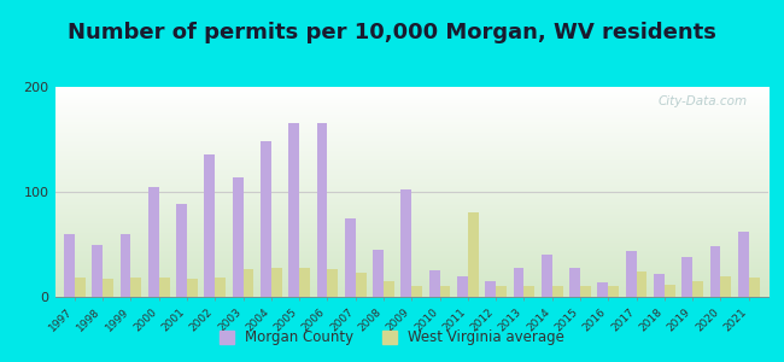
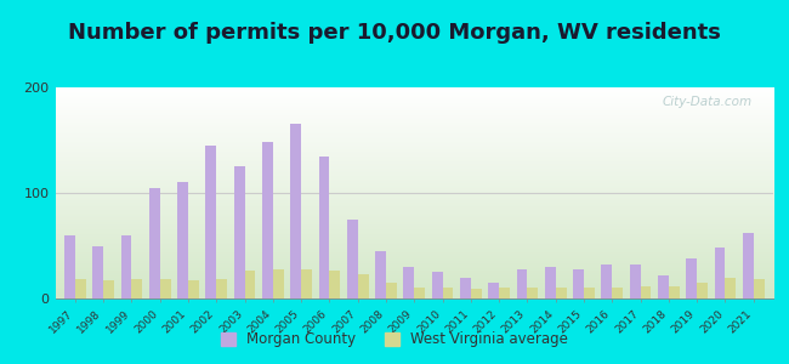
Morgan County/2001: 88 -> 110
Morgan County/2002: 136 -> 145
Morgan County/2003: 114 -> 125
Morgan County/2006: 166 -> 135
Morgan County/2009: 102 -> 30
West Virginia average/2011: 80 -> 9
Morgan County/2014: 40 -> 30
Morgan County/2016: 14 -> 32
Morgan County/2017: 44 -> 32
West Virginia average/2017: 24 -> 12
